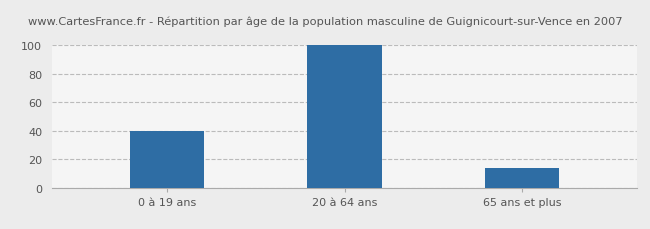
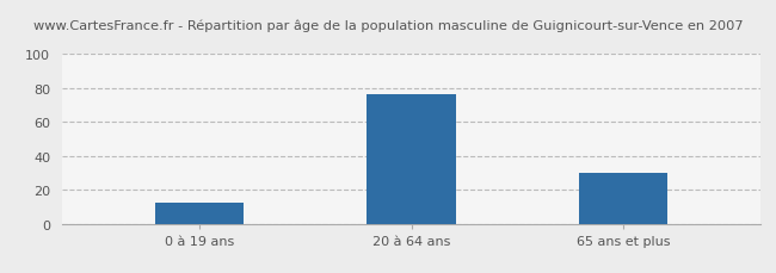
0 à 19 ans: 40 -> 12
20 à 64 ans: 100 -> 76
65 ans et plus: 14 -> 30
